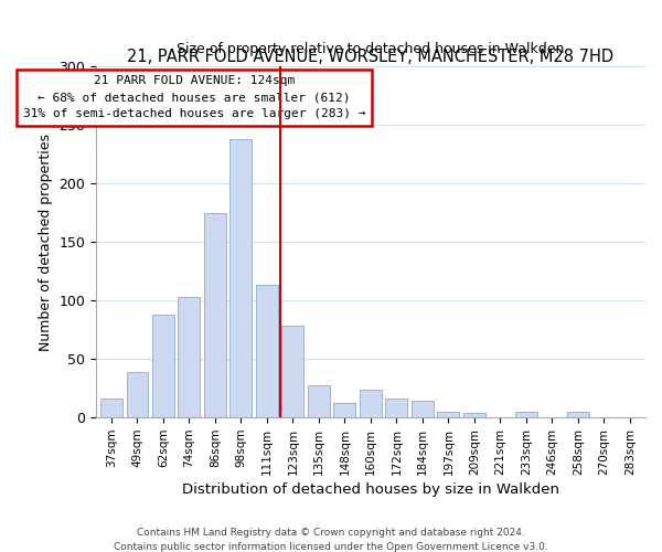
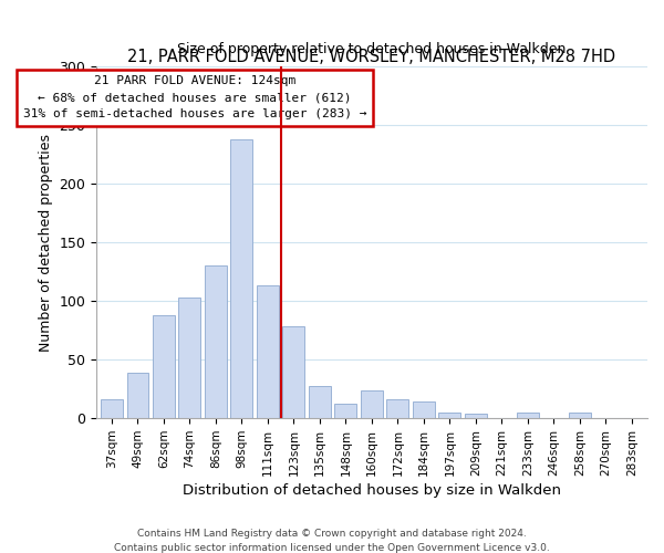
86sqm: 175 -> 130
